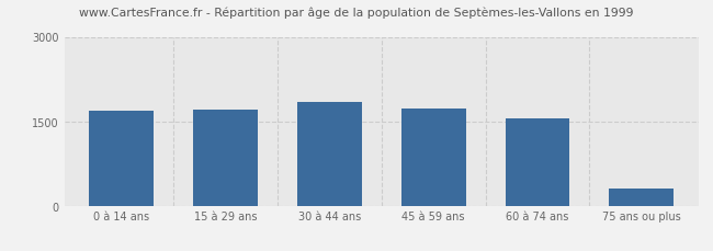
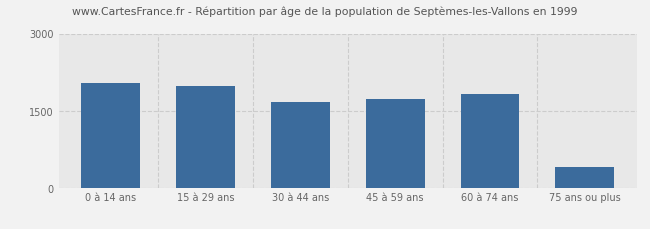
0 à 14 ans: 1680 -> 2040
15 à 29 ans: 1700 -> 1980
30 à 44 ans: 1850 -> 1660
60 à 74 ans: 1540 -> 1820
75 ans ou plus: 300 -> 400
